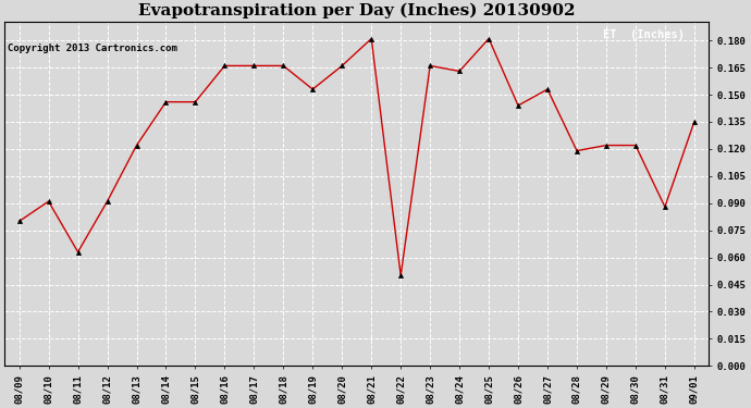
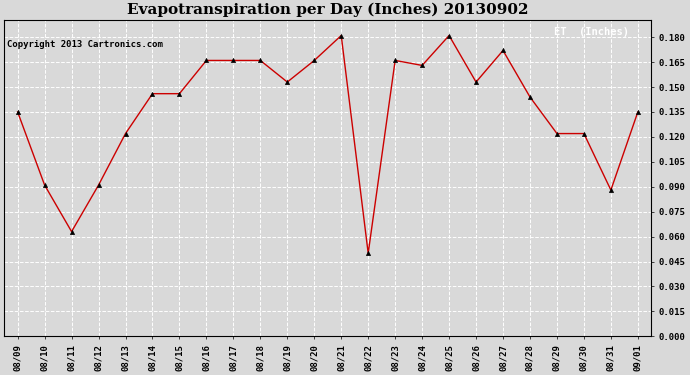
08/09: 0.080 -> 0.135
08/26: 0.144 -> 0.153
08/27: 0.153 -> 0.172
08/28: 0.119 -> 0.144
